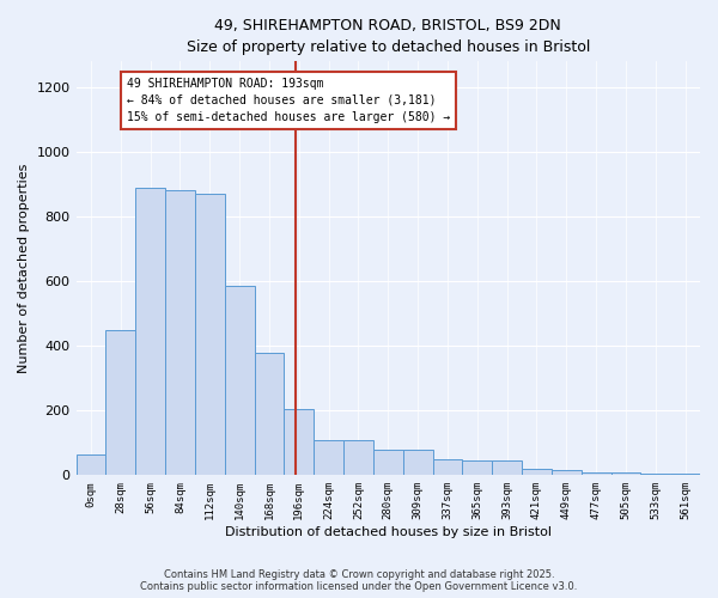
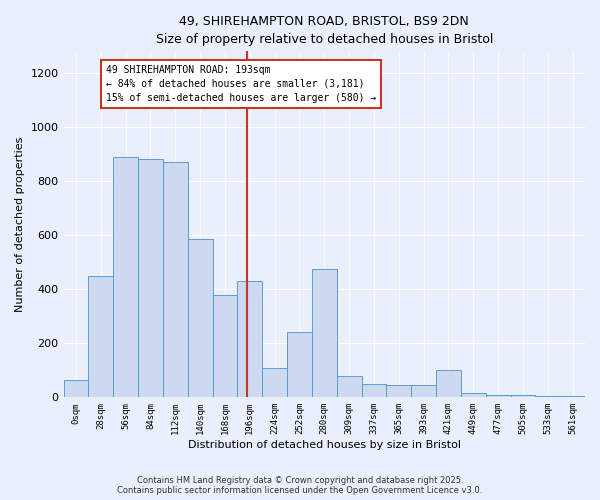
196sqm: 205 -> 430
252sqm: 110 -> 240
280sqm: 80 -> 475
421sqm: 20 -> 100
